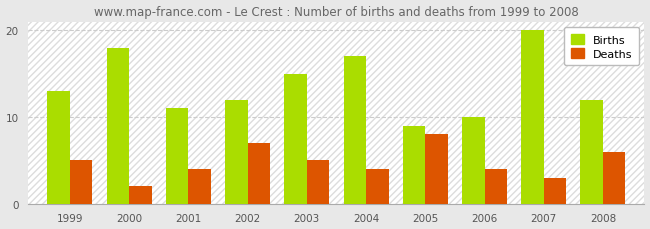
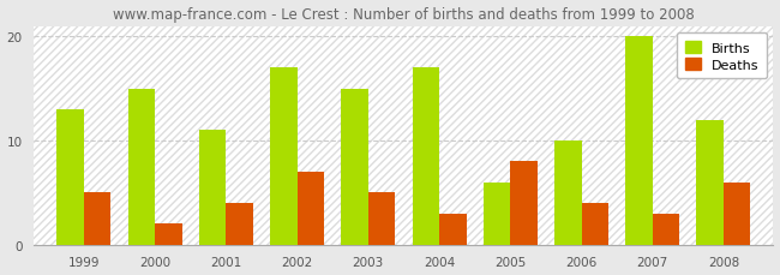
Births/2000: 18 -> 15
Births/2002: 12 -> 17
Deaths/2004: 4 -> 3
Births/2005: 9 -> 6
